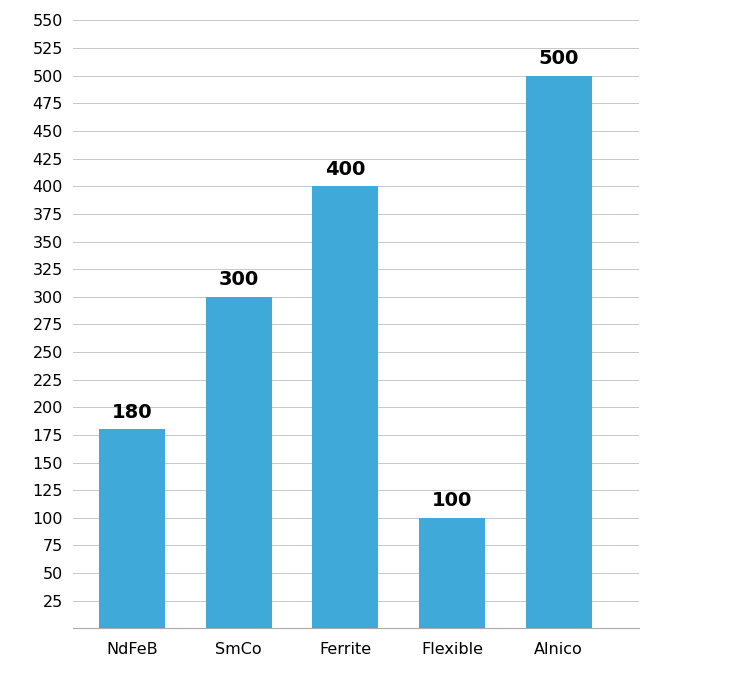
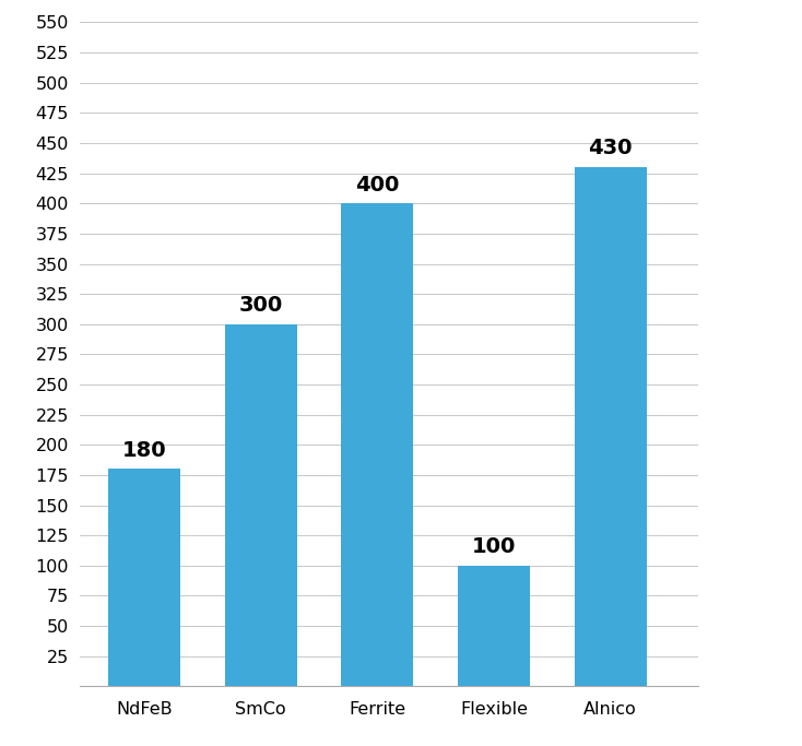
Alnico: 500 -> 430
